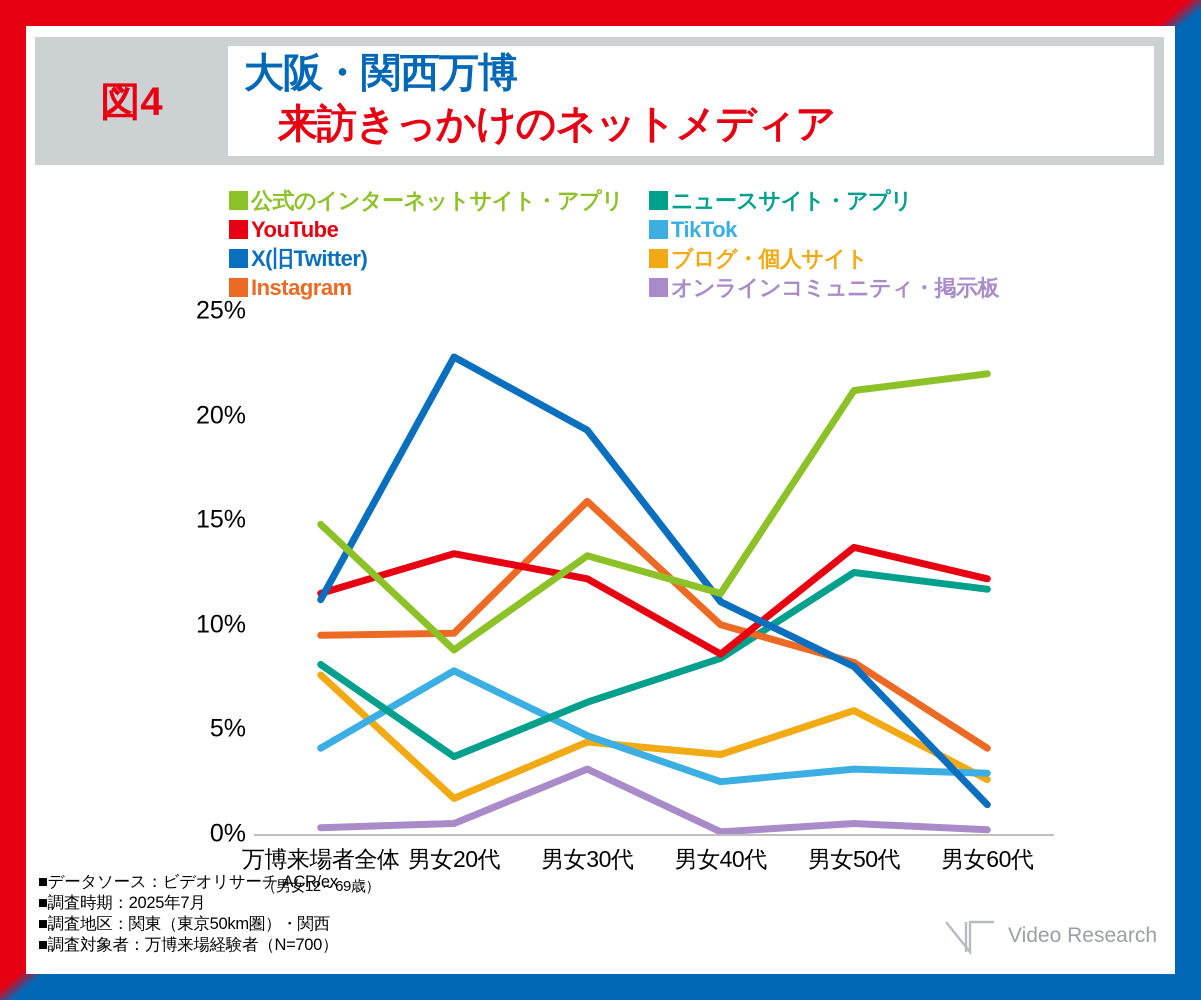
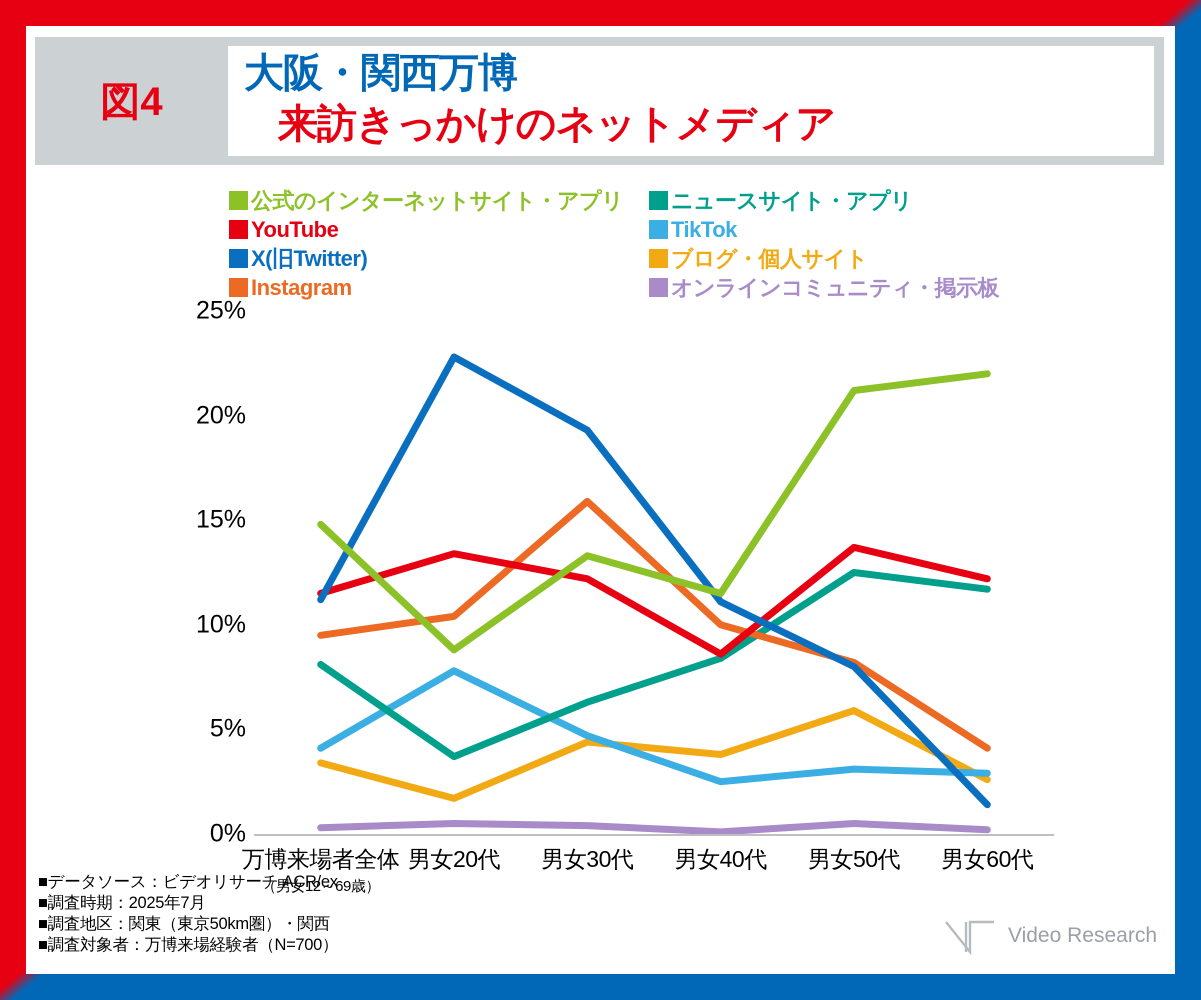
ブログ・個人サイト/万博来場者全体: 7.6% -> 3.4%
Instagram/男女20代: 9.6% -> 10.4%
オンラインコミュニティ・掲示板/男女30代: 3.1% -> 0.4%
